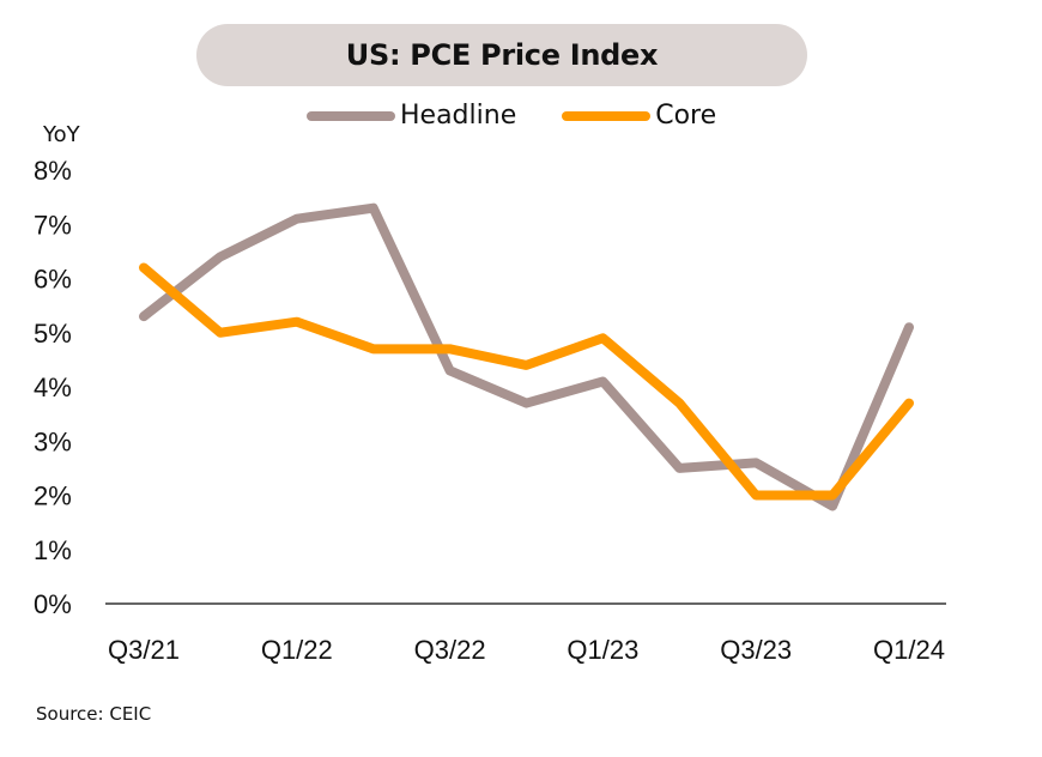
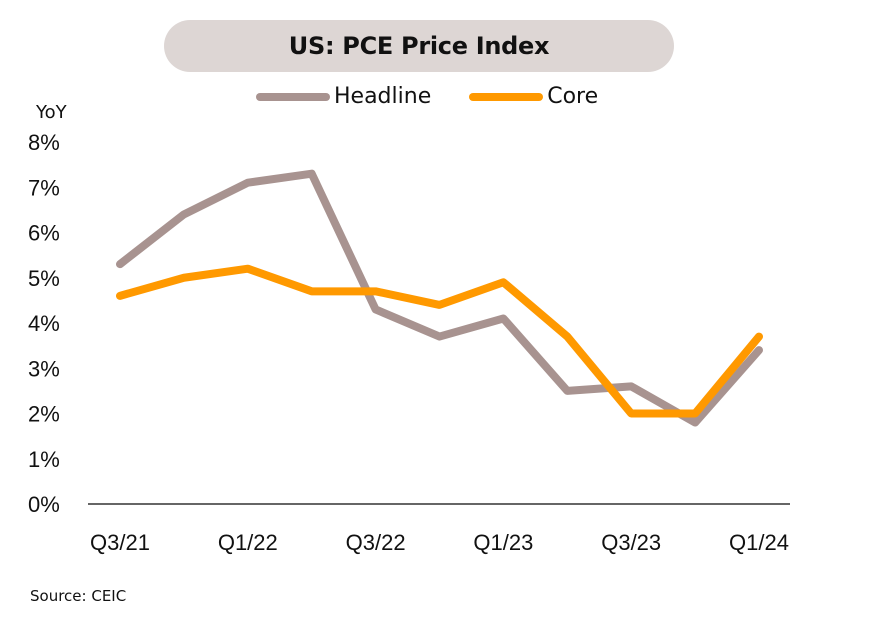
Core/Q3/21: 6.2% -> 4.6%
Headline/Q1/24: 5.1% -> 3.4%
